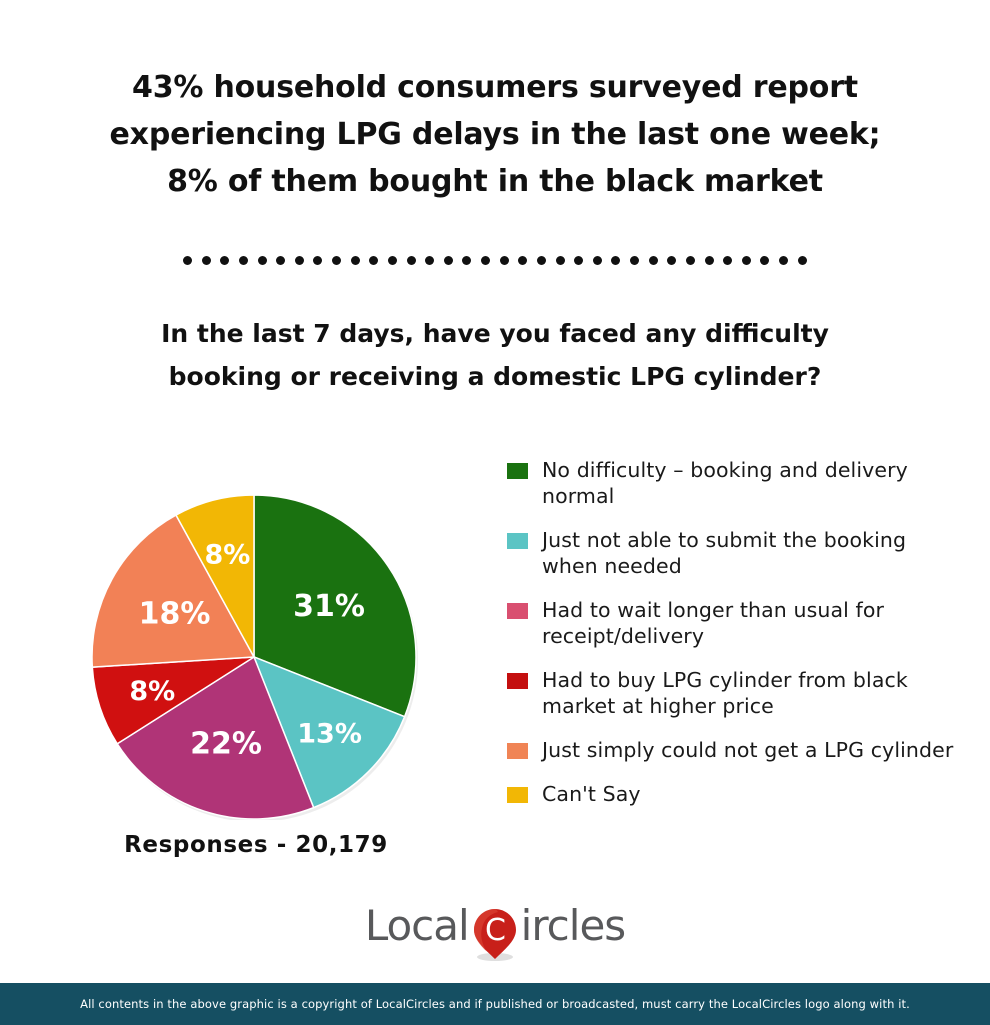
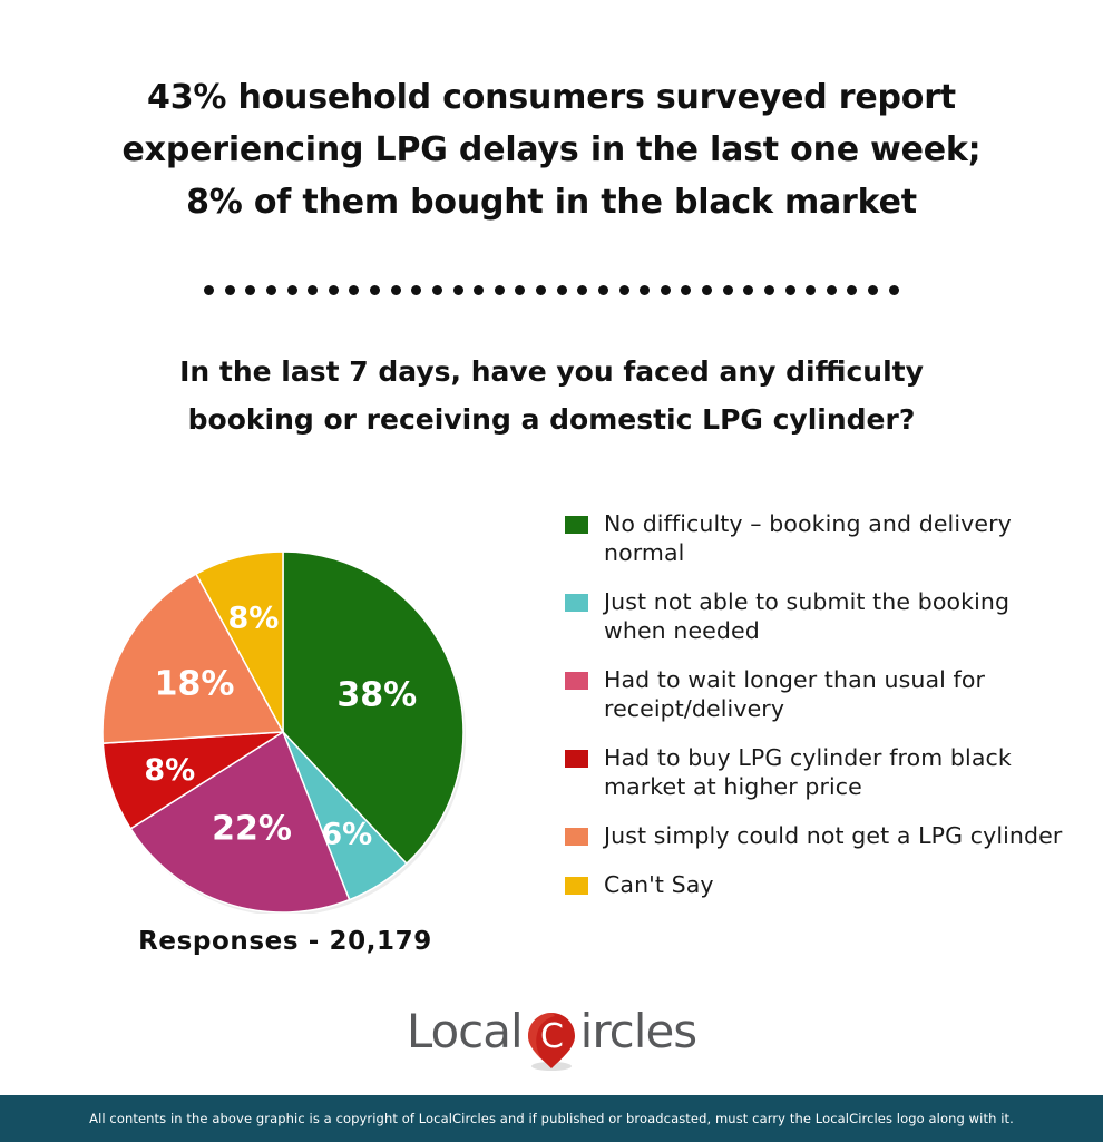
No difficulty – booking and delivery normal: 31% -> 38%
Just not able to submit the booking when needed: 13% -> 6%
